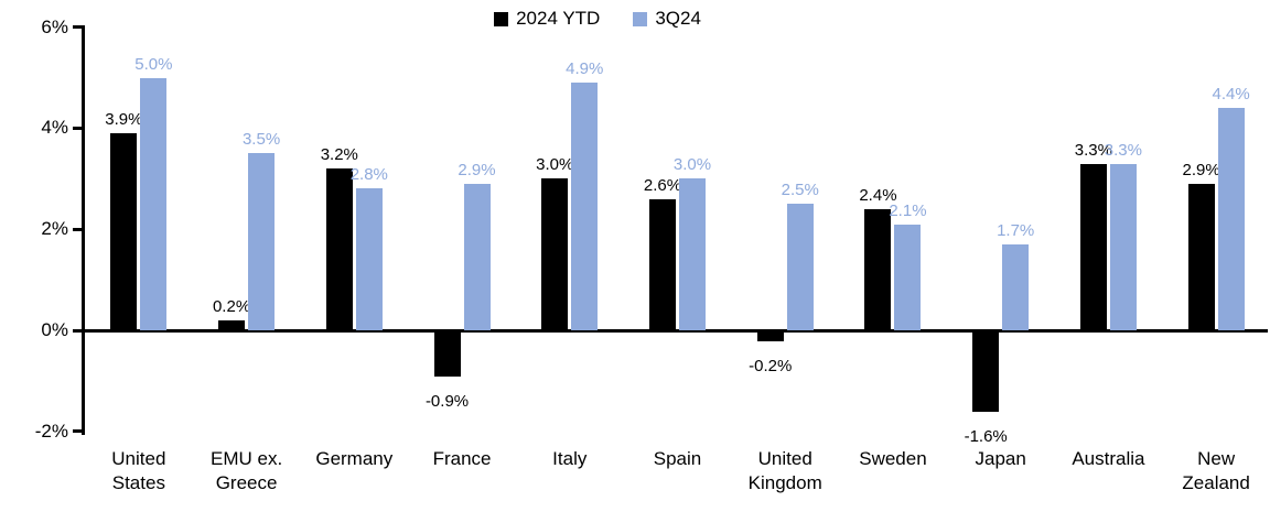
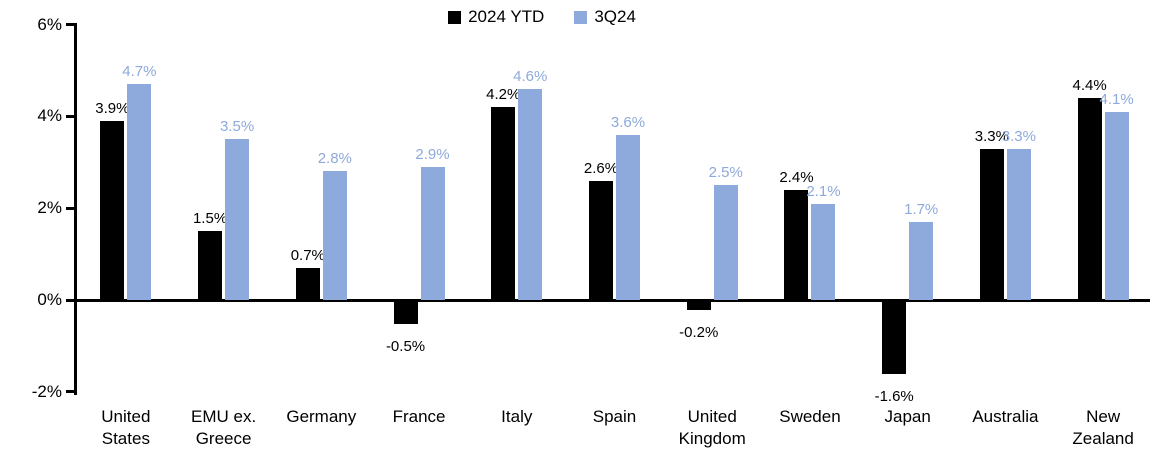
3Q24/United States: 5.0% -> 4.7%
2024 YTD/EMU ex. Greece: 0.2% -> 1.5%
2024 YTD/Germany: 3.2% -> 0.7%
2024 YTD/France: -0.9% -> -0.5%
2024 YTD/Italy: 3.0% -> 4.2%
3Q24/Italy: 4.9% -> 4.6%
3Q24/Spain: 3.0% -> 3.6%
2024 YTD/New Zealand: 2.9% -> 4.4%
3Q24/New Zealand: 4.4% -> 4.1%
